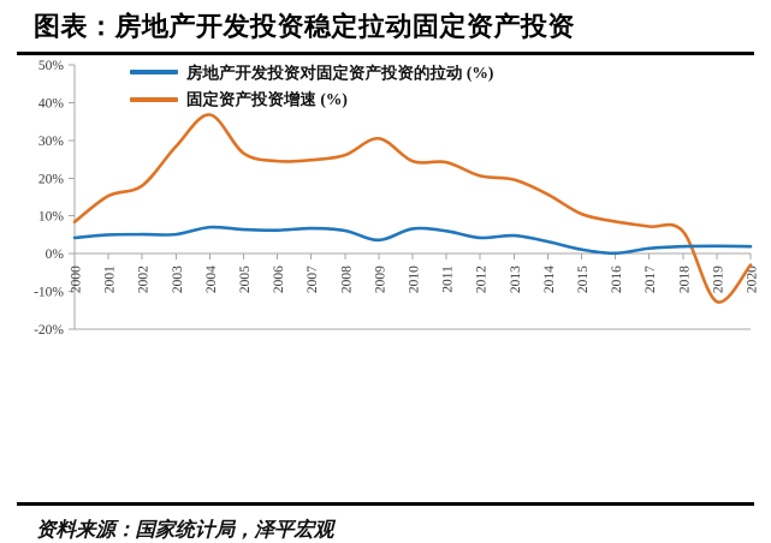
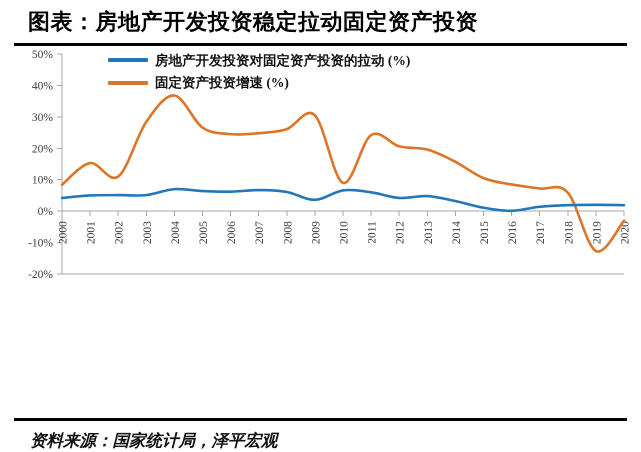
固定资产投资增速 (%)/2002: 18% -> 11%
固定资产投资增速 (%)/2010: 24% -> 9%
